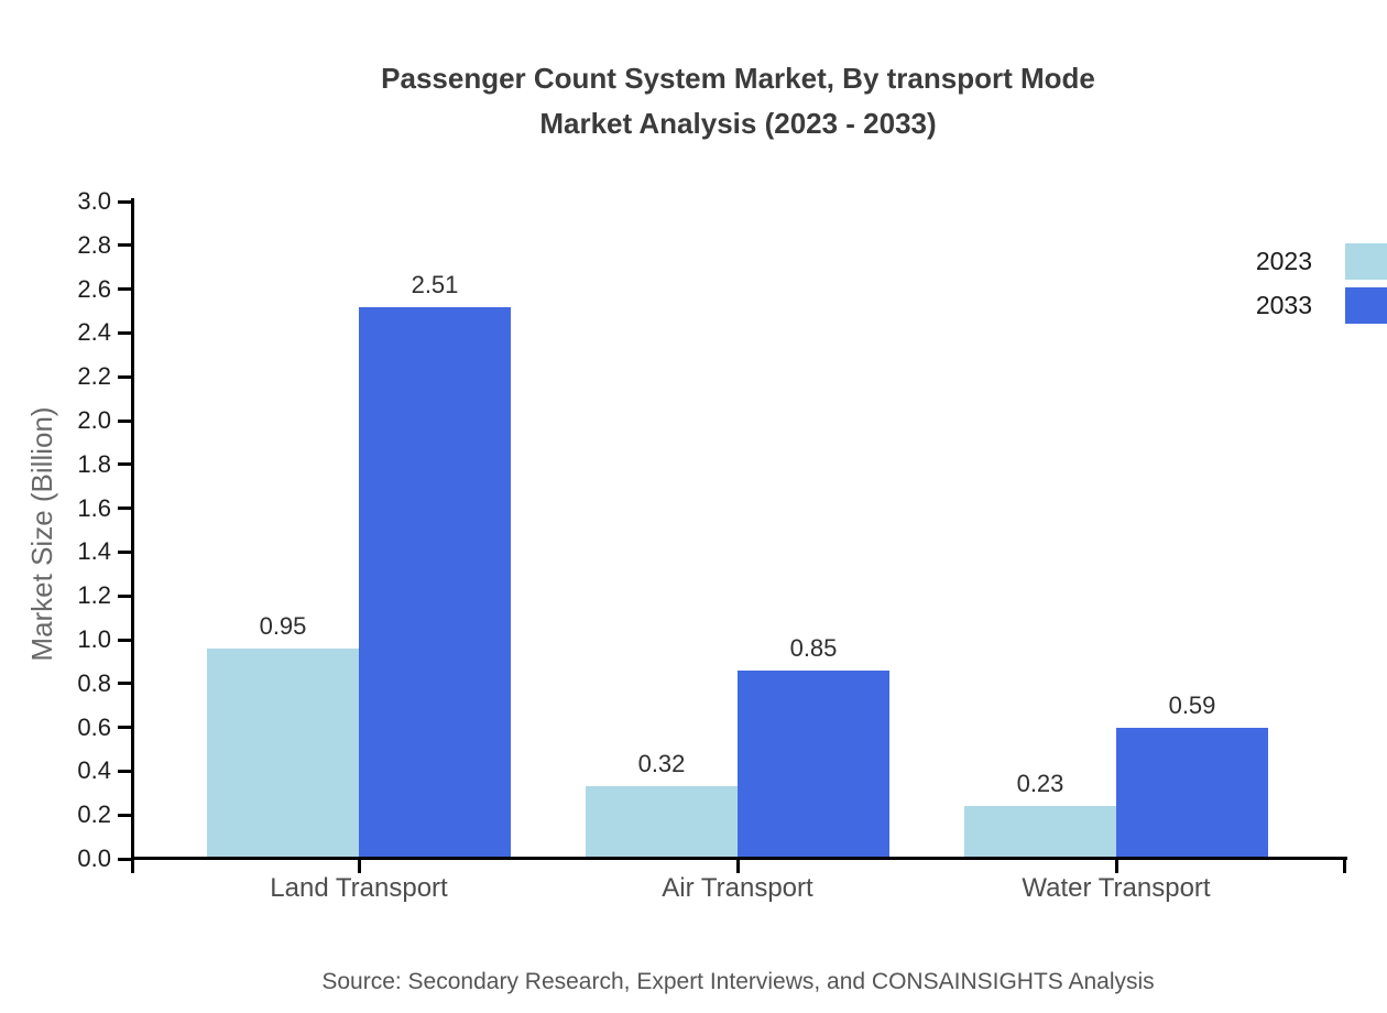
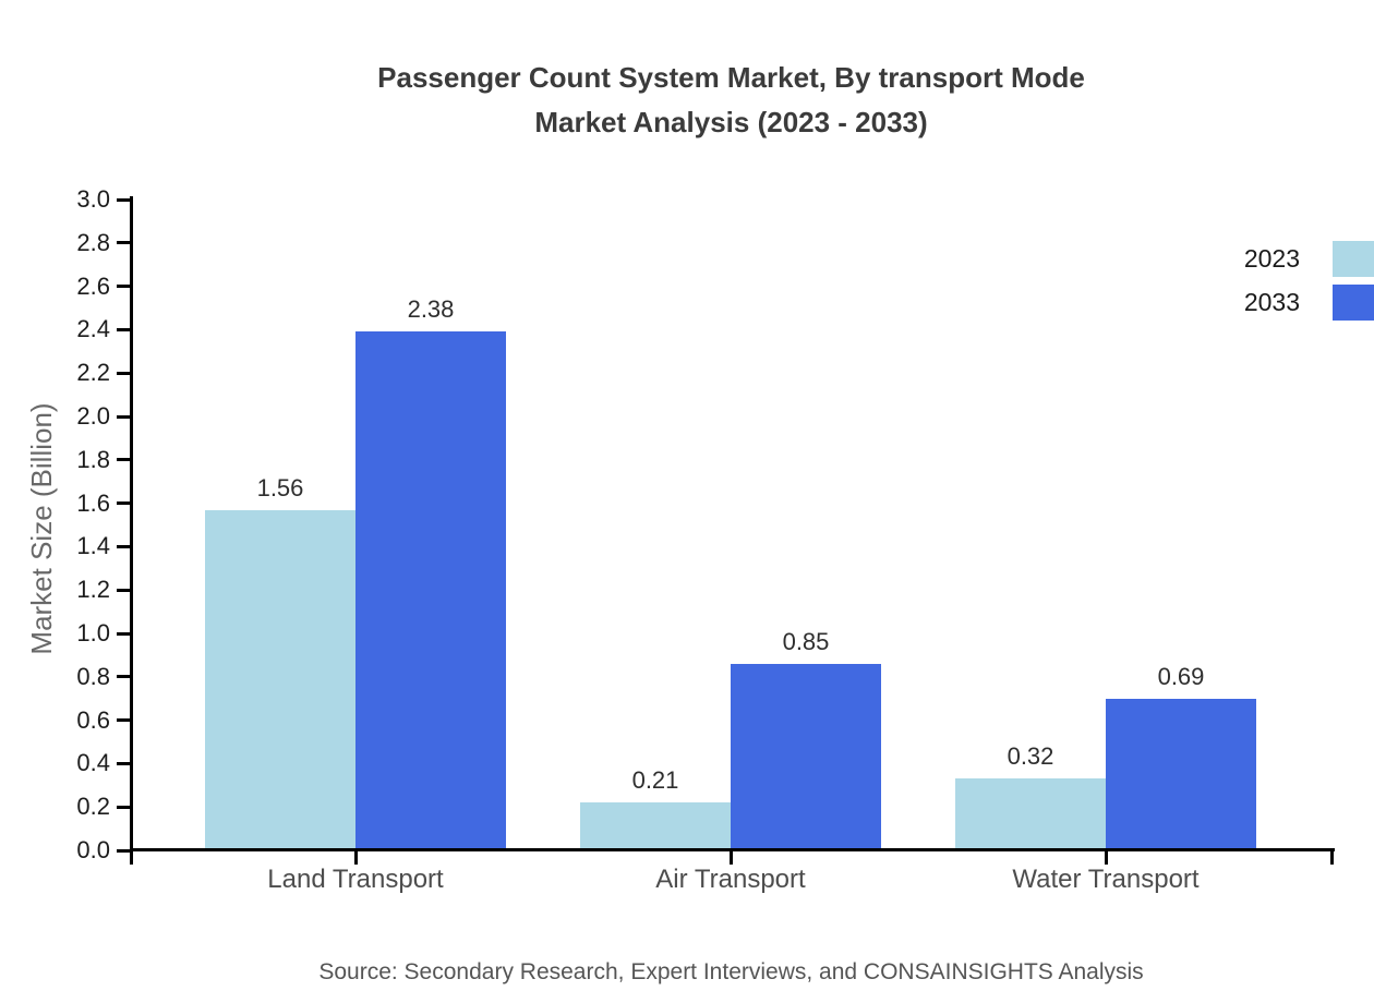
2023/Land Transport: 0.95 -> 1.56
2033/Land Transport: 2.51 -> 2.38
2023/Air Transport: 0.32 -> 0.21
2023/Water Transport: 0.23 -> 0.32
2033/Water Transport: 0.59 -> 0.69
